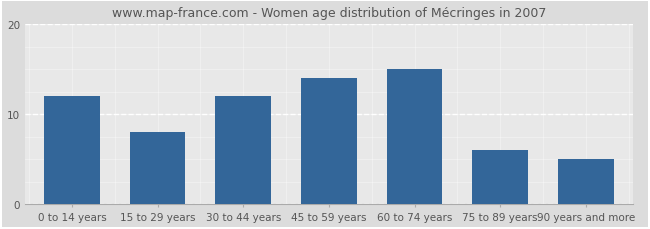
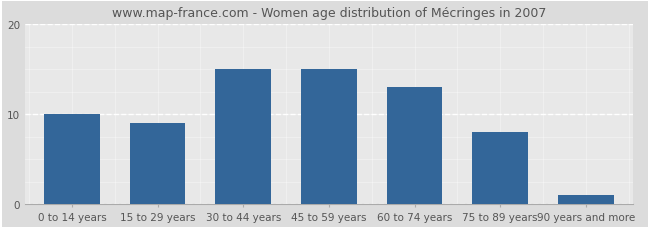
0 to 14 years: 12 -> 10
15 to 29 years: 8 -> 9
30 to 44 years: 12 -> 15
45 to 59 years: 14 -> 15
60 to 74 years: 15 -> 13
75 to 89 years: 6 -> 8
90 years and more: 5 -> 1
